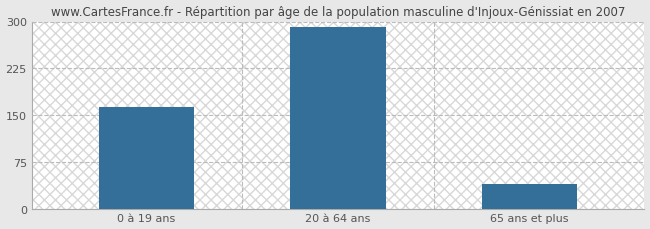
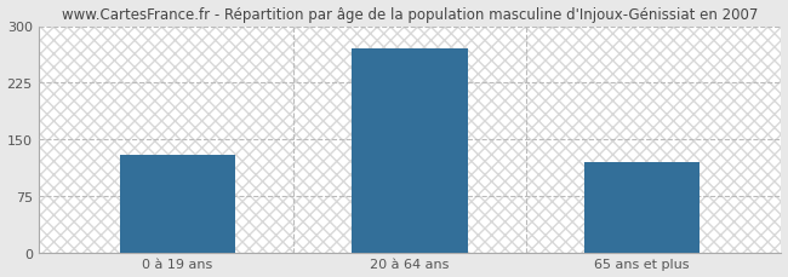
0 à 19 ans: 163 -> 130
20 à 64 ans: 291 -> 270
65 ans et plus: 40 -> 120
